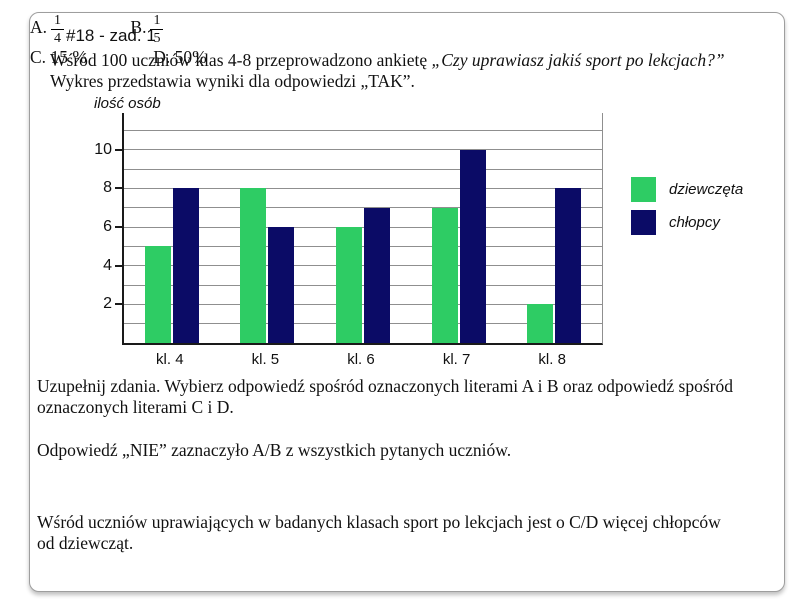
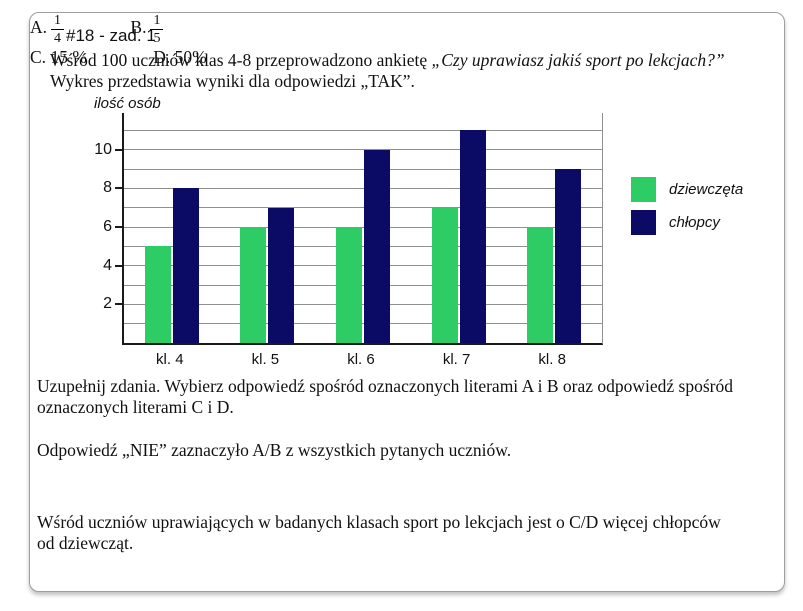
dziewczęta/kl. 5: 8 -> 6
chłopcy/kl. 5: 6 -> 7
chłopcy/kl. 6: 7 -> 10
chłopcy/kl. 7: 10 -> 11
dziewczęta/kl. 8: 2 -> 6
chłopcy/kl. 8: 8 -> 9
